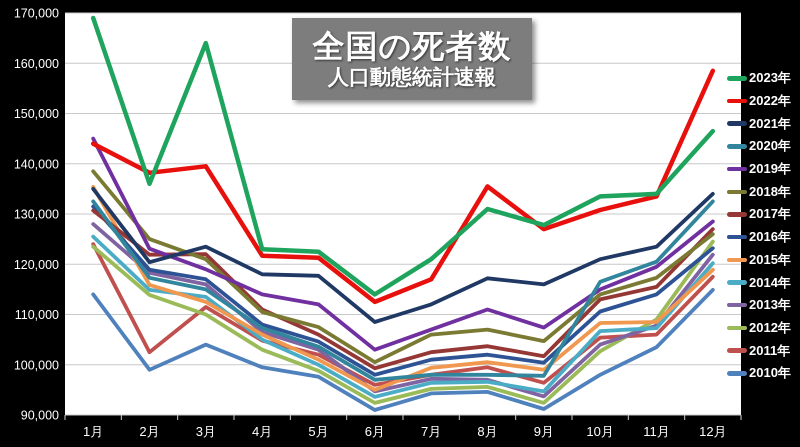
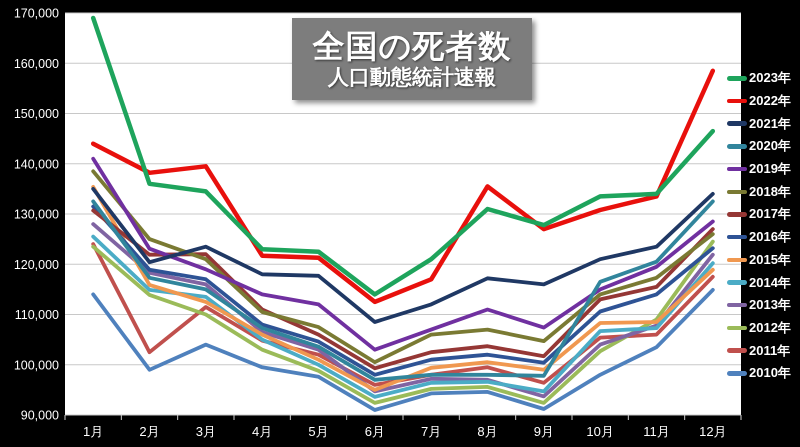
2019年/1月: 145000 -> 141000
2023年/3月: 164000 -> 134000
